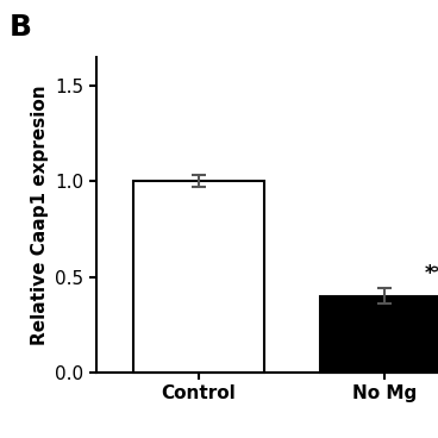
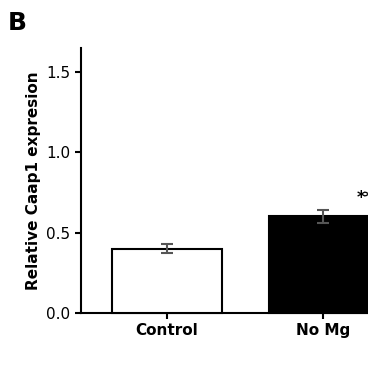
Control: 1.0 -> 0.4
No Mg: 0.4 -> 0.6
